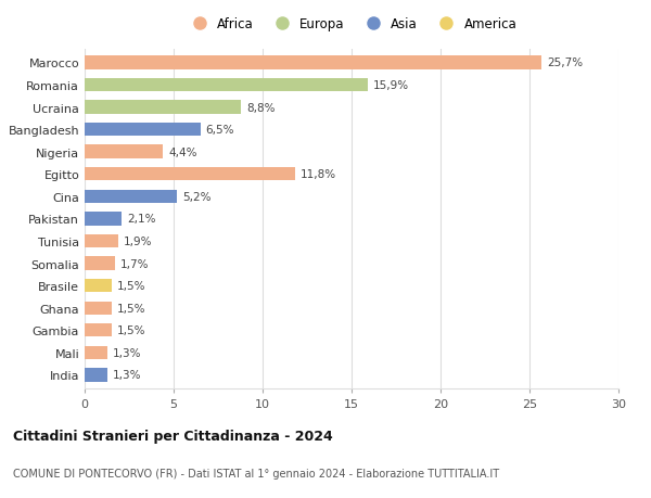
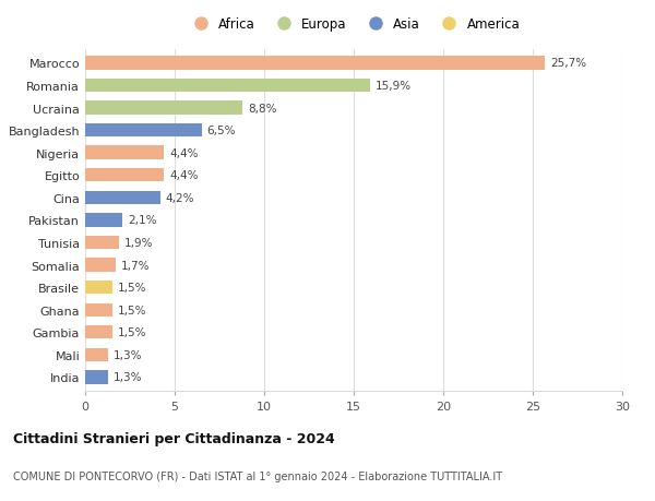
Egitto: 11,8% -> 4,4%
Cina: 5,2% -> 4,2%
